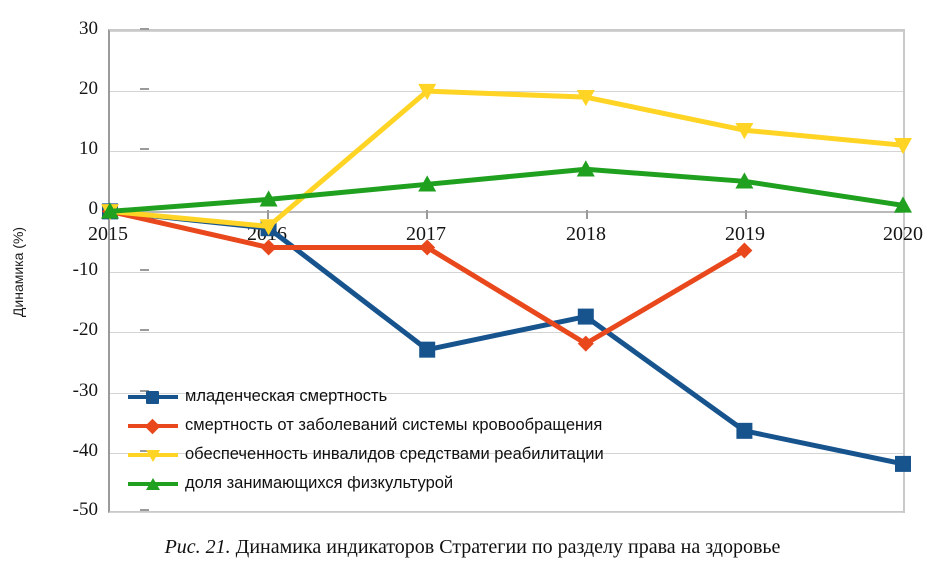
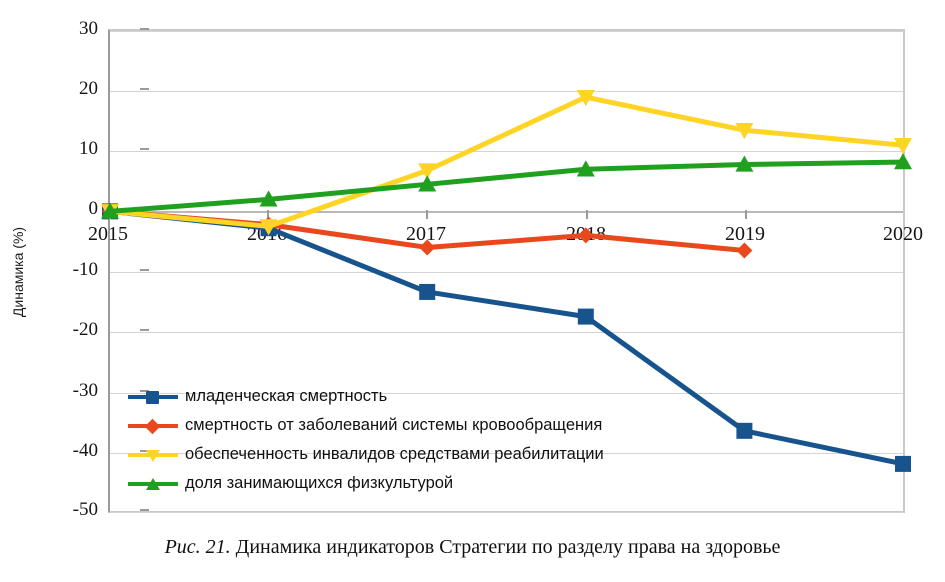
смертность от заболеваний системы кровообращения/2016: -6 -> -2
младенческая смертность/2017: -23 -> -13
обеспеченность инвалидов средствами реабилитации/2017: 20 -> 7
смертность от заболеваний системы кровообращения/2018: -22 -> -4
доля занимающихся физкультурой/2019: 5 -> 8
доля занимающихся физкультурой/2020: 1 -> 8
